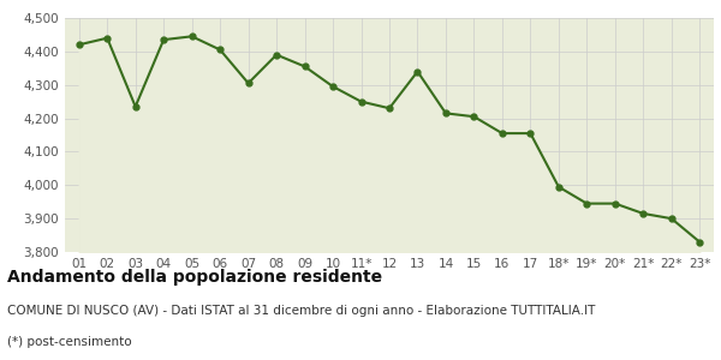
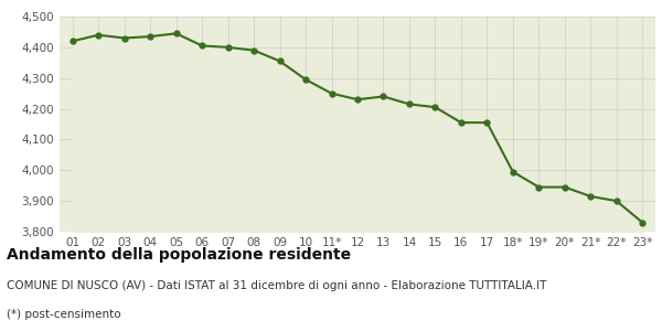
03: 4,235 -> 4,430
07: 4,305 -> 4,400
13: 4,340 -> 4,240
